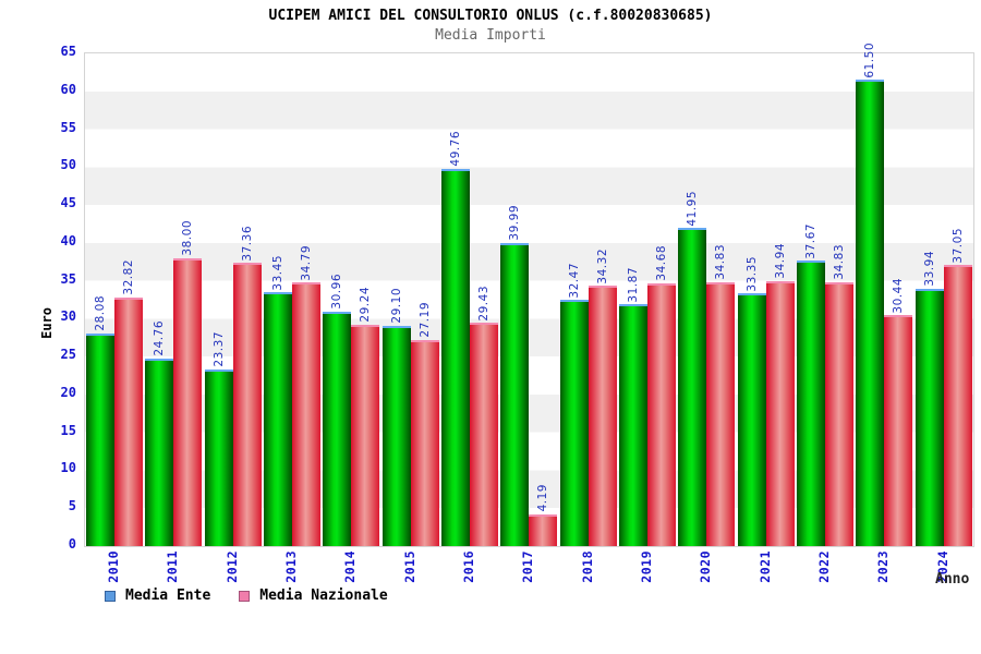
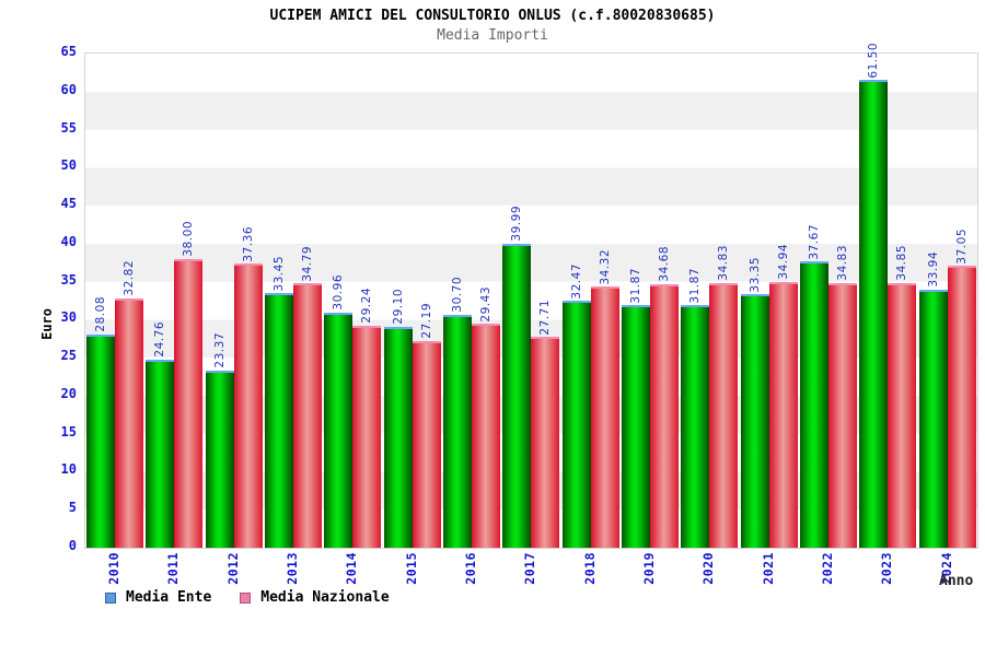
Media Ente/2016: 49.76 -> 30.70
Media Nazionale/2017: 4.19 -> 27.71
Media Ente/2020: 41.95 -> 31.87
Media Nazionale/2023: 30.44 -> 34.85
